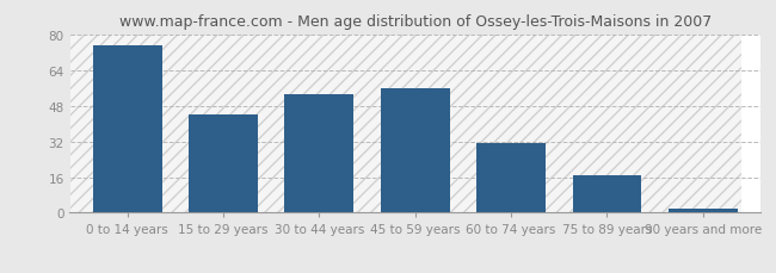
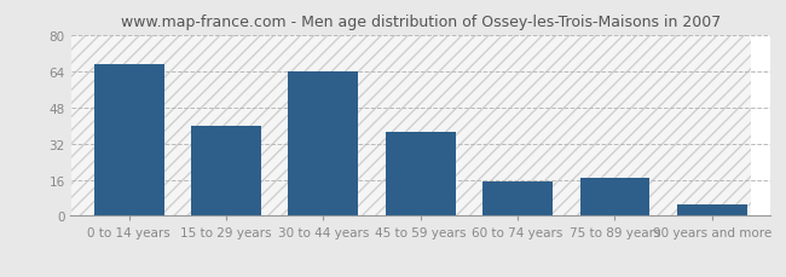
0 to 14 years: 75 -> 67
15 to 29 years: 44 -> 40
30 to 44 years: 53 -> 64
45 to 59 years: 56 -> 37
60 to 74 years: 31 -> 15
90 years and more: 2 -> 5
